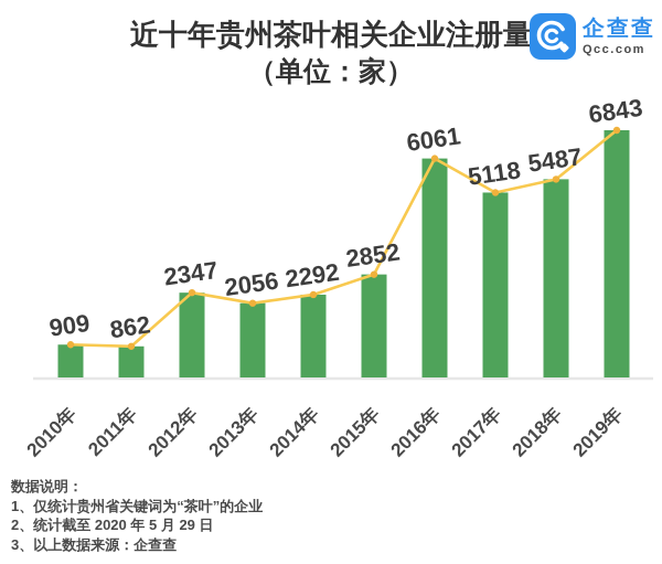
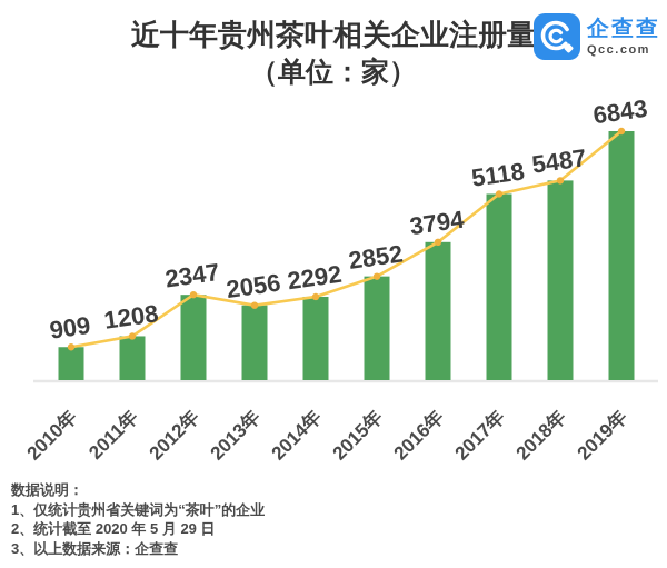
2011年: 862 -> 1208
2016年: 6061 -> 3794
